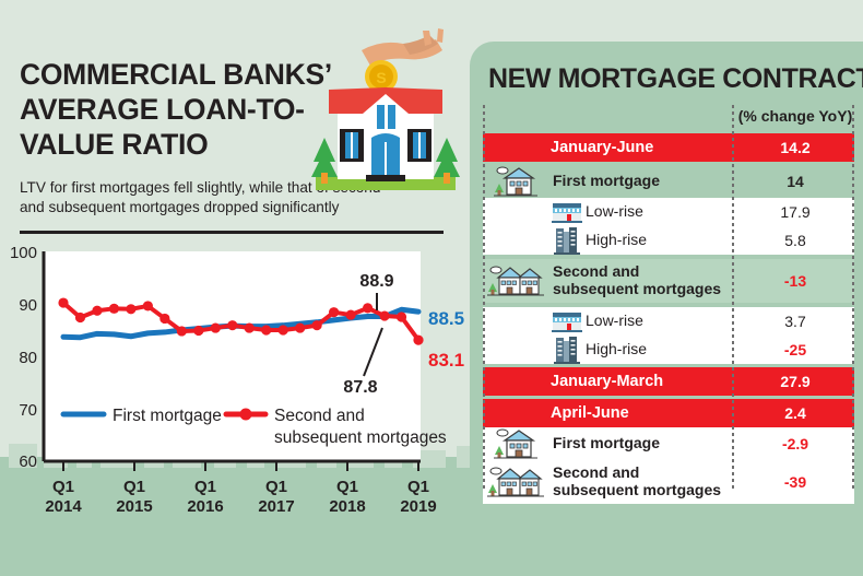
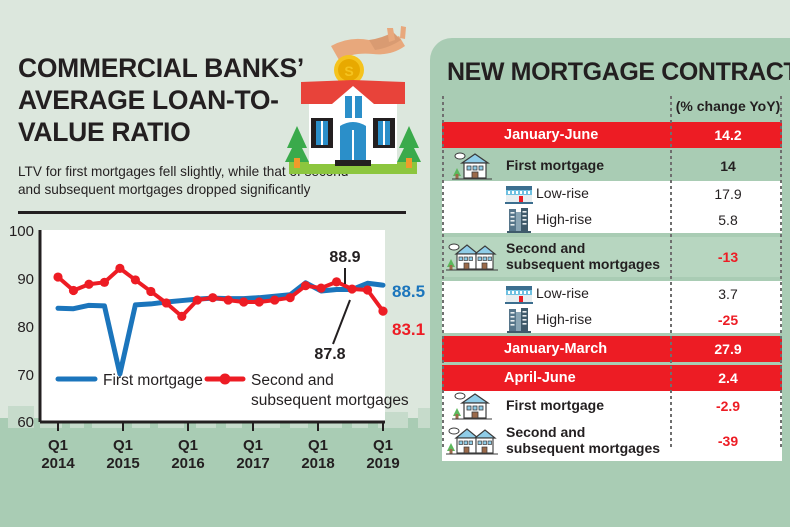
First mortgage/Q1 2015: 84 -> 70
Second and subsequent mortgages/Q1 2015: 89 -> 92
Second and subsequent mortgages/Q1 2016: 85 -> 82
First mortgage/Q1 2018: 87 -> 89
